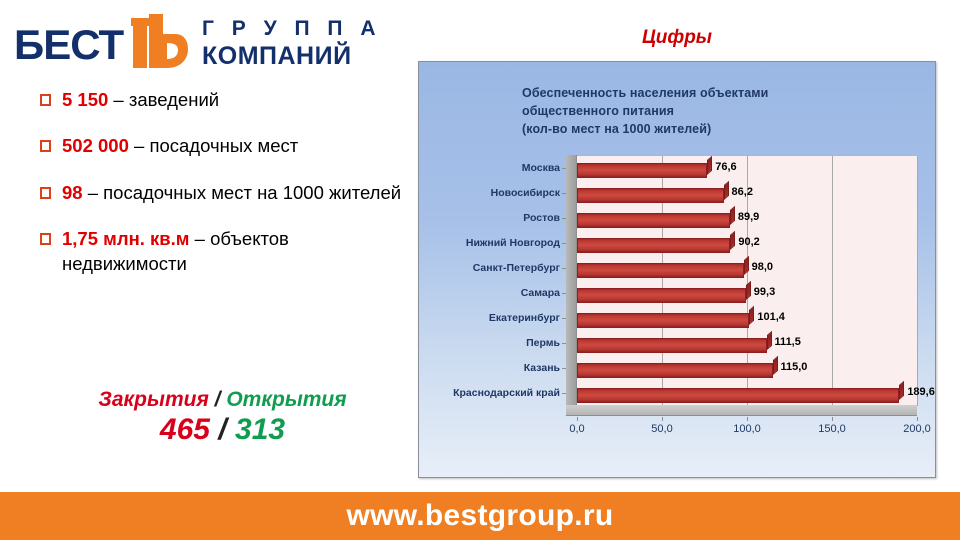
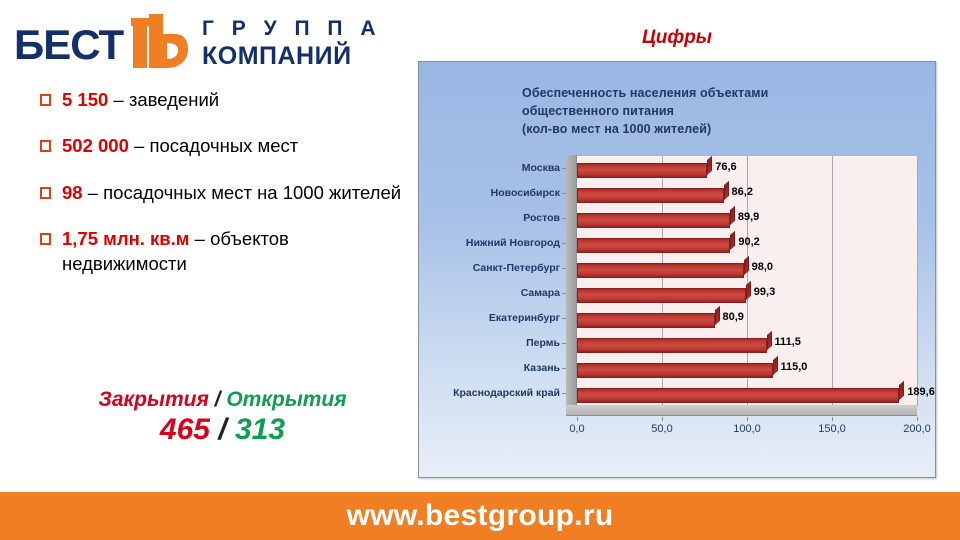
Екатеринбург: 101,4 -> 80,9
